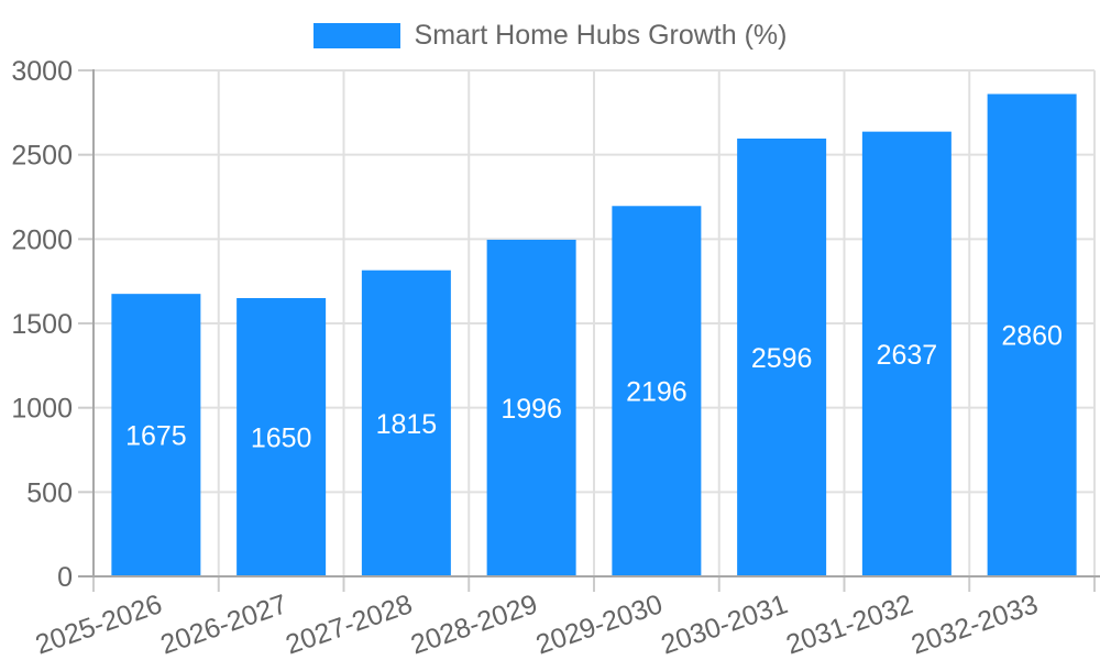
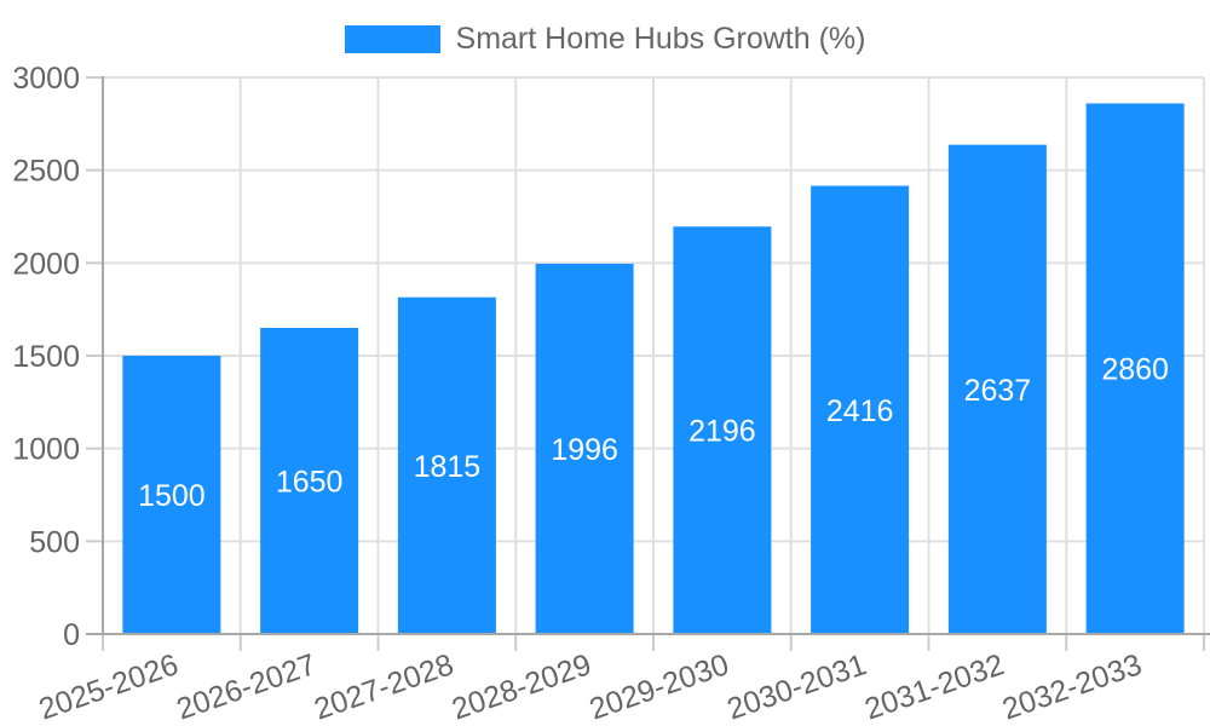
2025-2026: 1675 -> 1500
2030-2031: 2596 -> 2416
